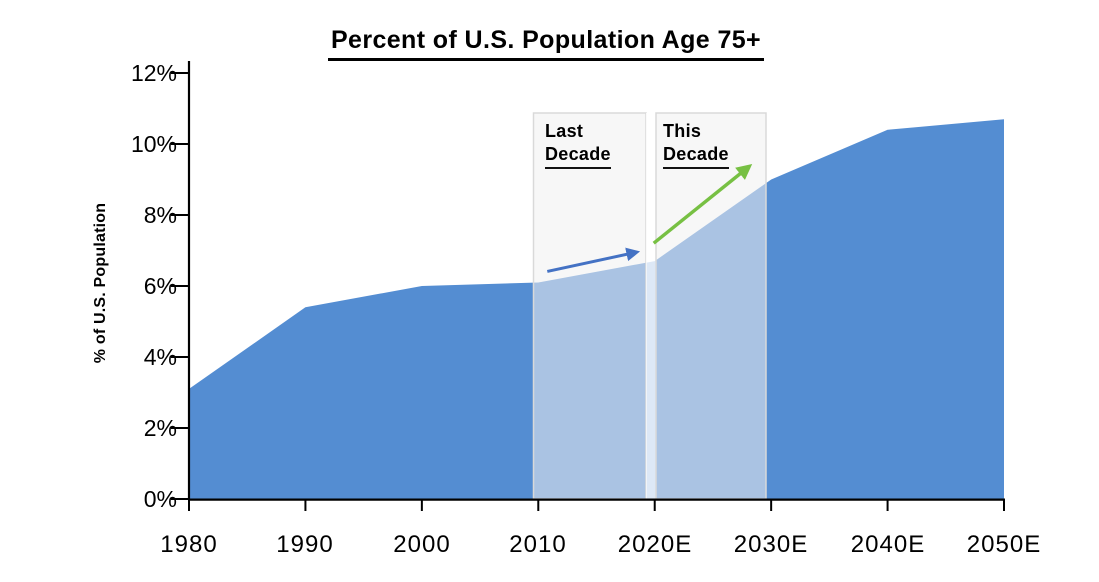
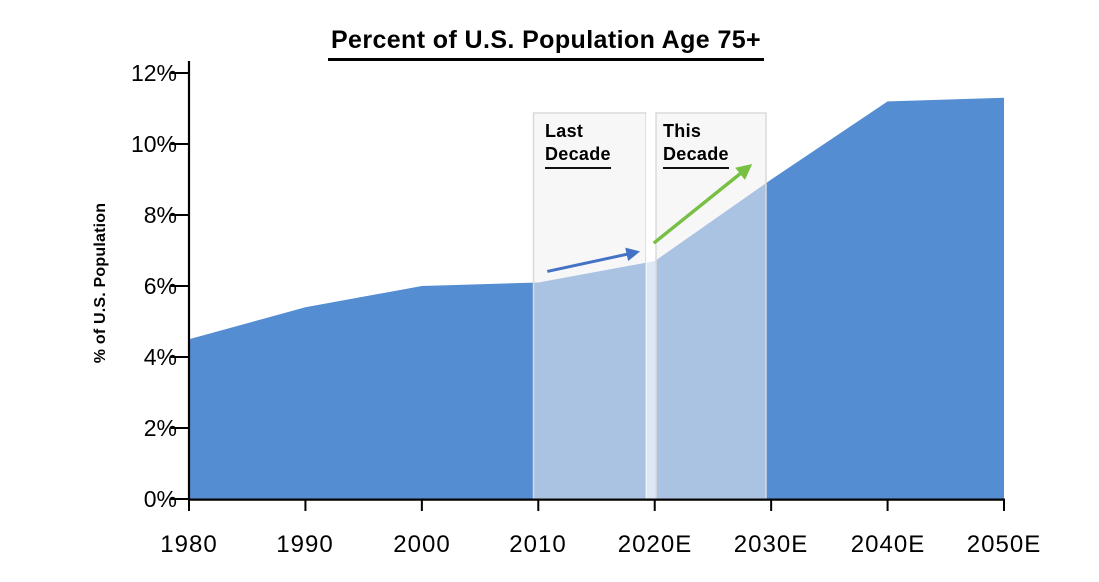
1980: 3.1% -> 4.5%
2040E: 10.4% -> 11.2%
2050E: 10.7% -> 11.3%
